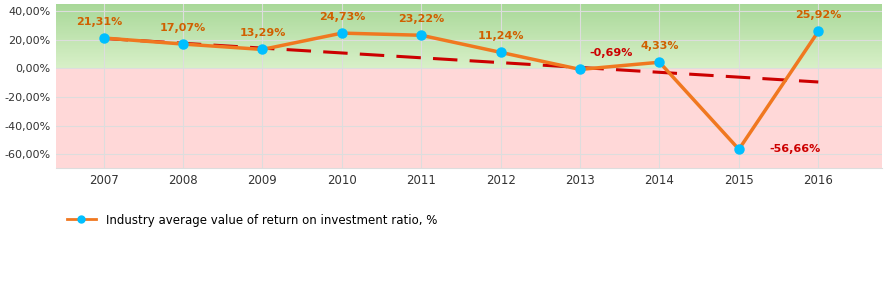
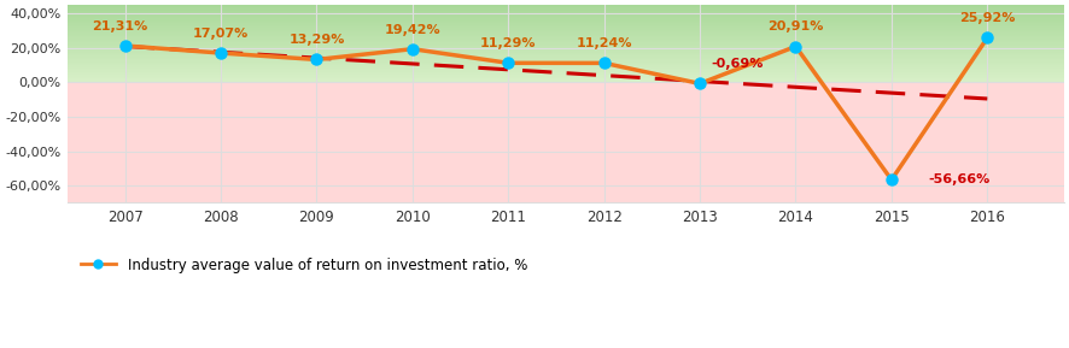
2010: 24,73% -> 19,42%
2011: 23,22% -> 11,29%
2014: 4,33% -> 20,91%
